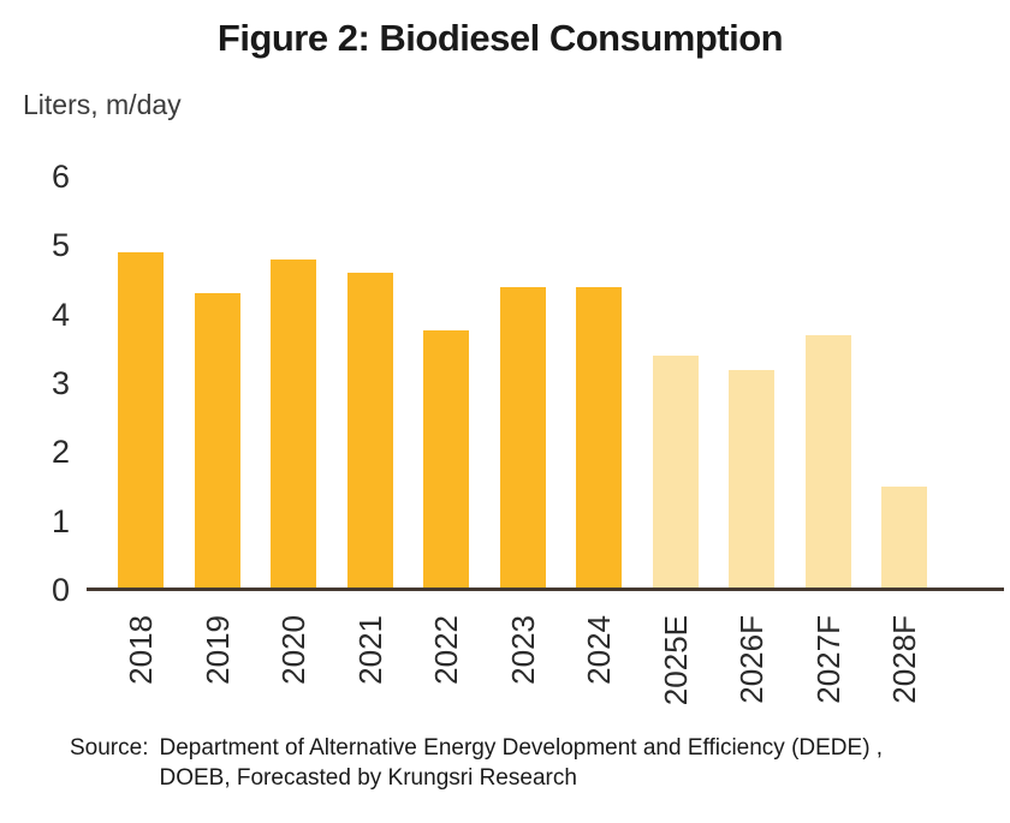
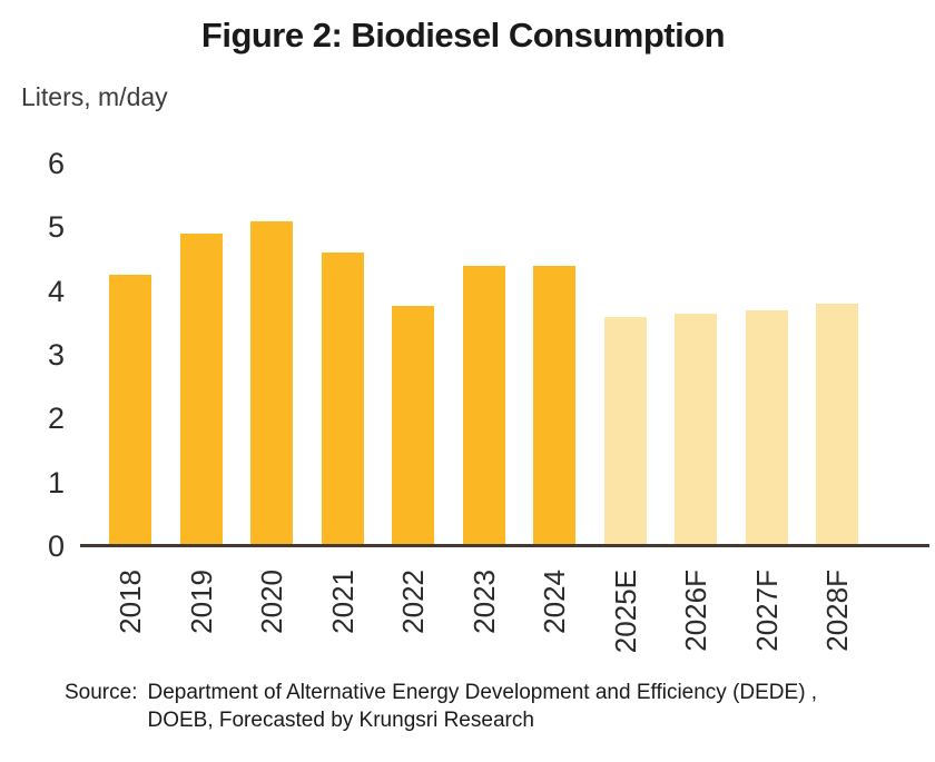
2018: 4.9 -> 4.2
2019: 4.3 -> 4.9
2020: 4.8 -> 5.1
2025E: 3.4 -> 3.6
2026F: 3.2 -> 3.6
2028F: 1.5 -> 3.8
